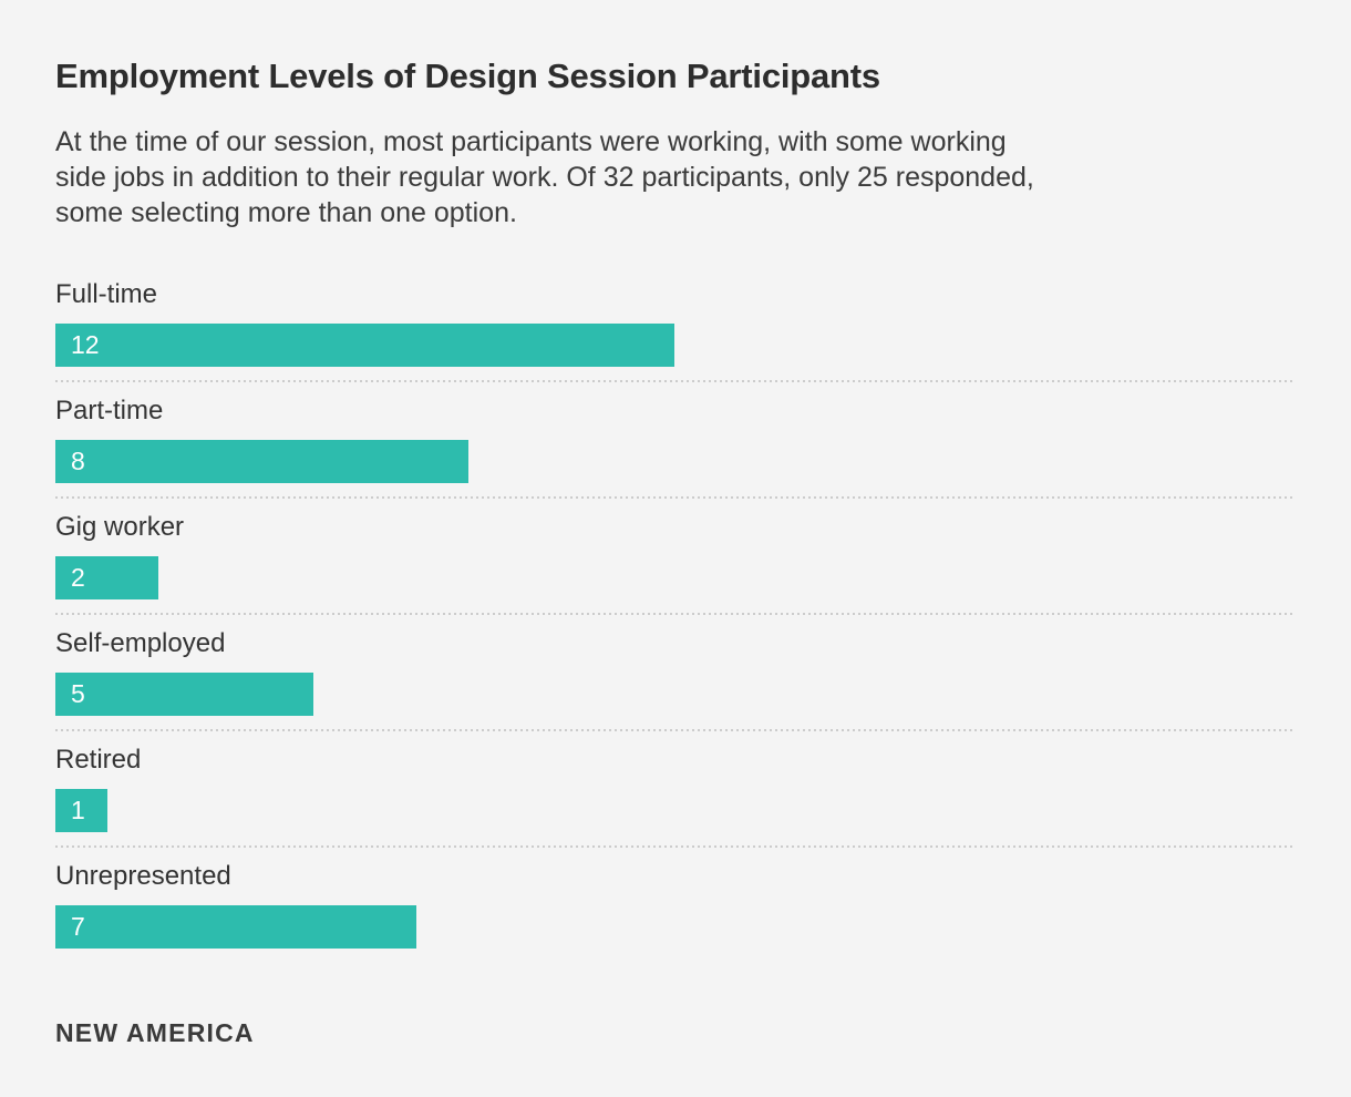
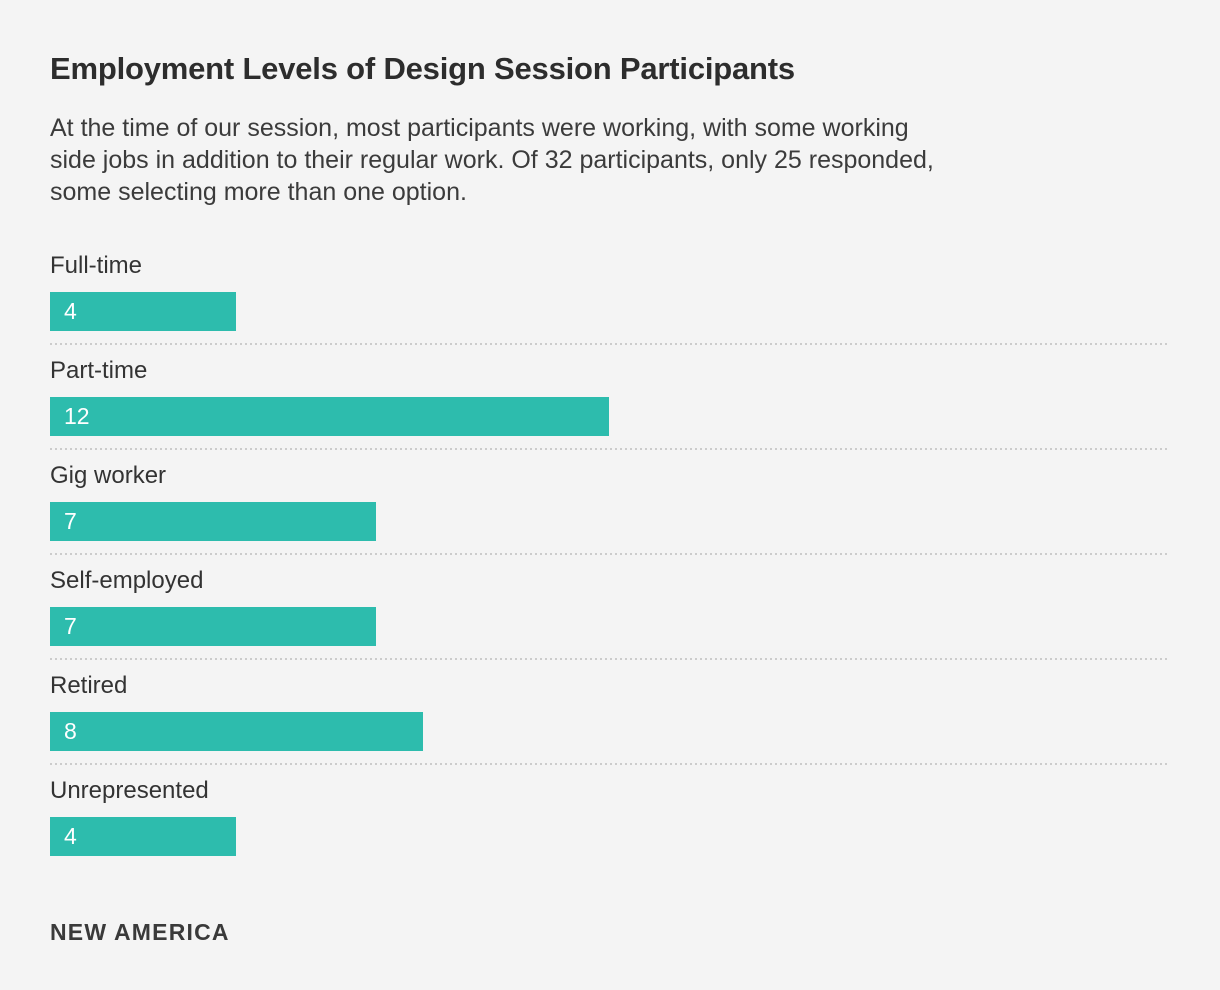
Full-time: 12 -> 4
Part-time: 8 -> 12
Gig worker: 2 -> 7
Self-employed: 5 -> 7
Retired: 1 -> 8
Unrepresented: 7 -> 4
